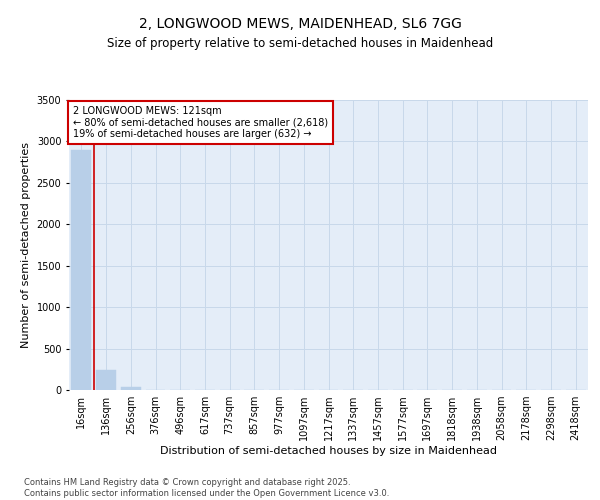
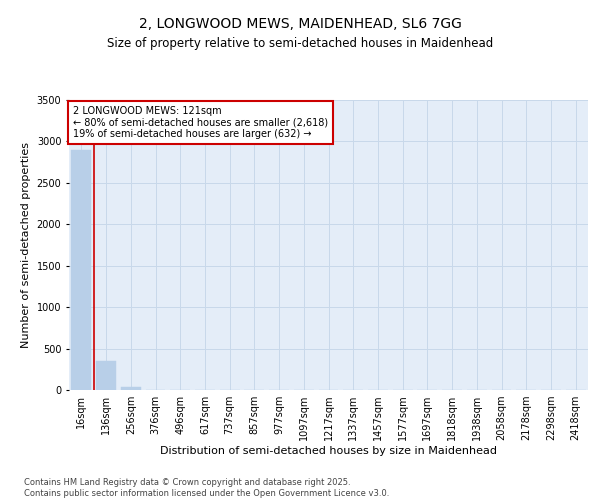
136sqm: 240 -> 350
